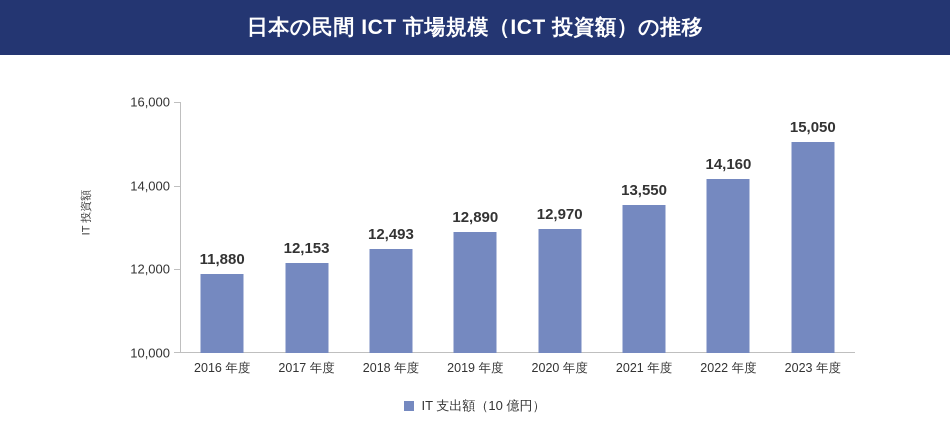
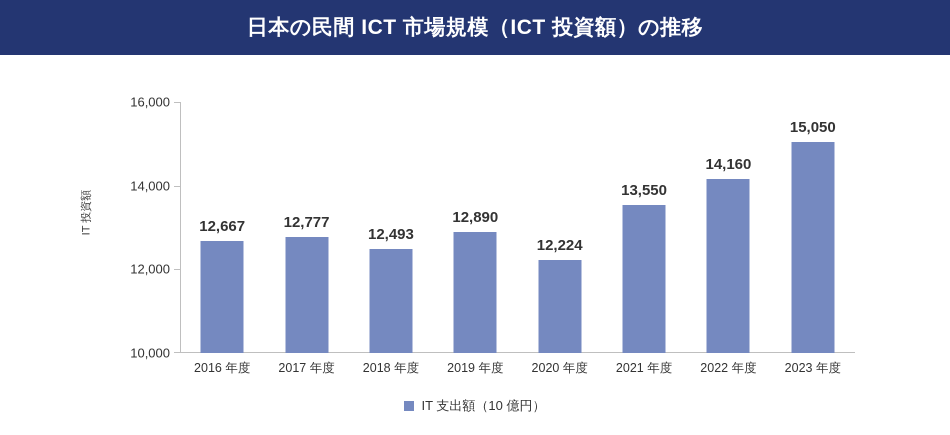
2016 年度: 11,880 -> 12,667
2017 年度: 12,153 -> 12,777
2020 年度: 12,970 -> 12,224
